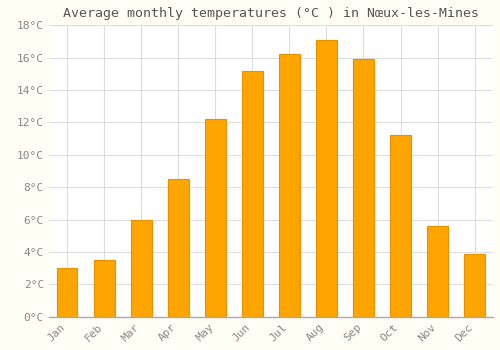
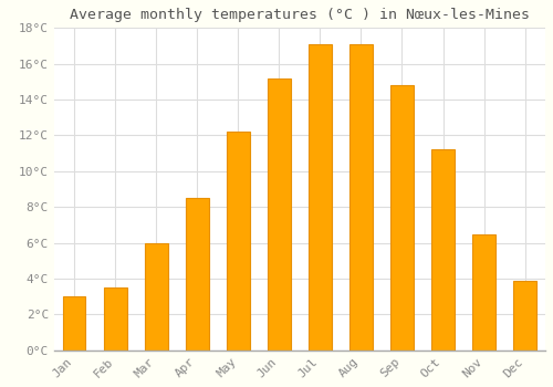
Jul: 16.2°C -> 17.1°C
Sep: 15.9°C -> 14.8°C
Nov: 5.6°C -> 6.5°C
